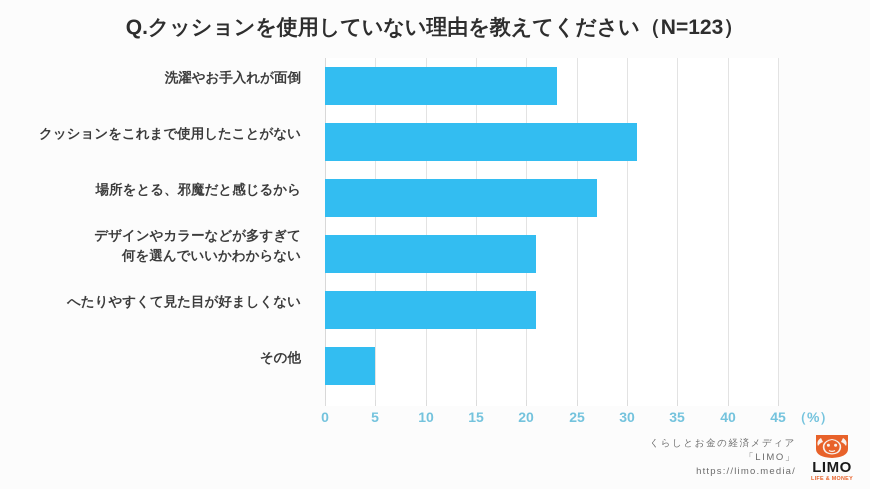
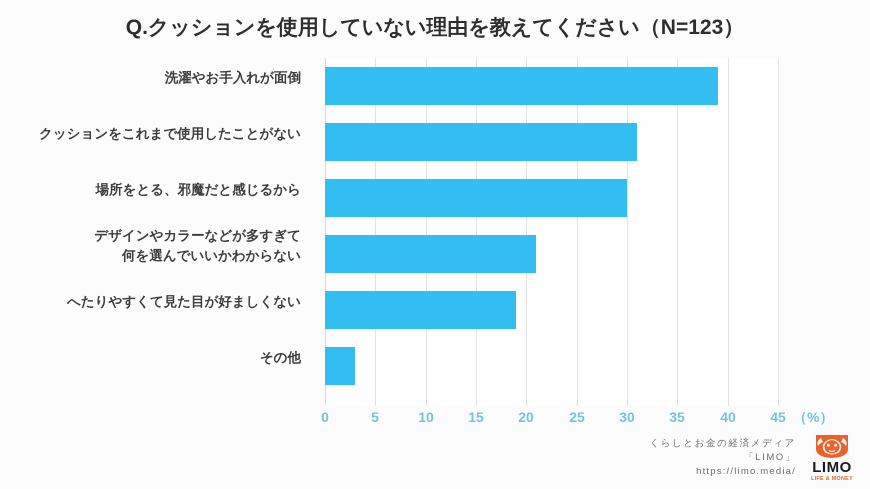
洗濯やお手入れが面倒: 23 -> 39
場所をとる、邪魔だと感じるから: 27 -> 30
へたりやすくて見た目が好ましくない: 21 -> 19
その他: 5 -> 3
